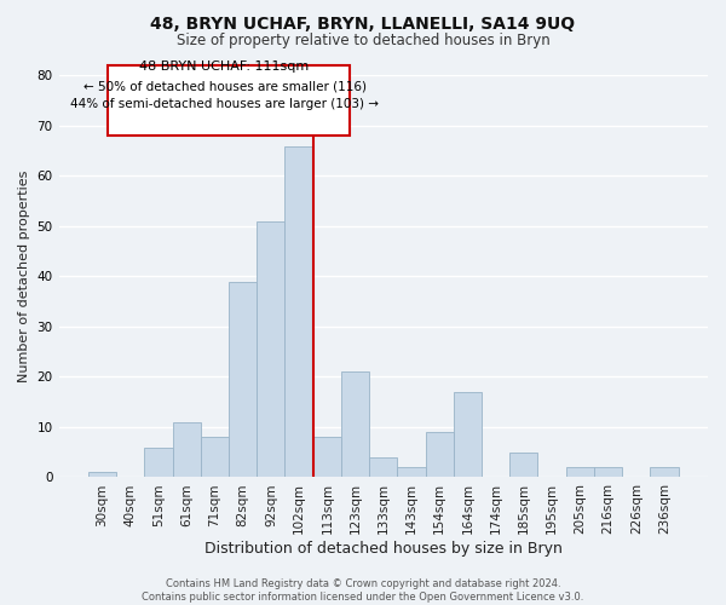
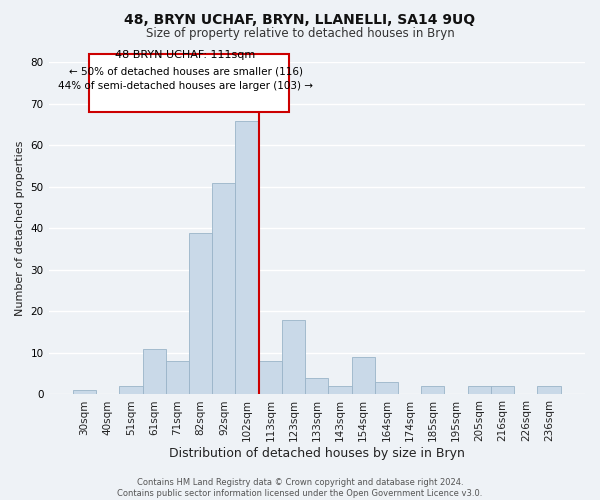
51sqm: 6 -> 2
123sqm: 21 -> 18
164sqm: 17 -> 3
185sqm: 5 -> 2
